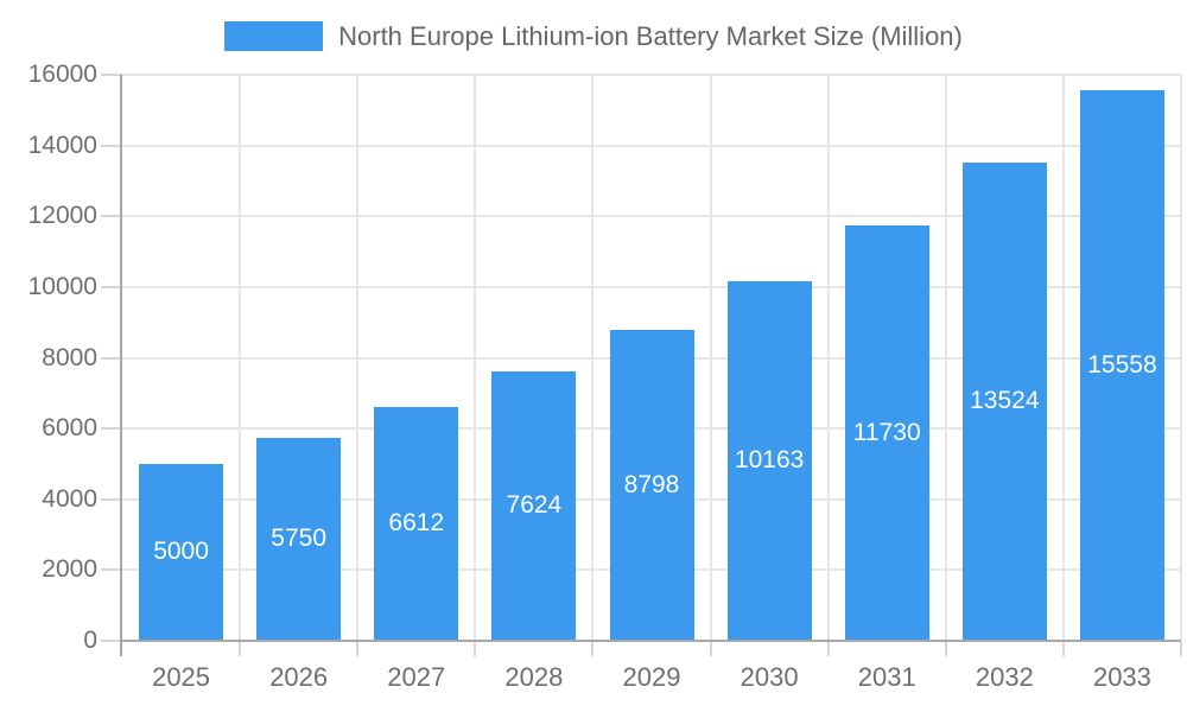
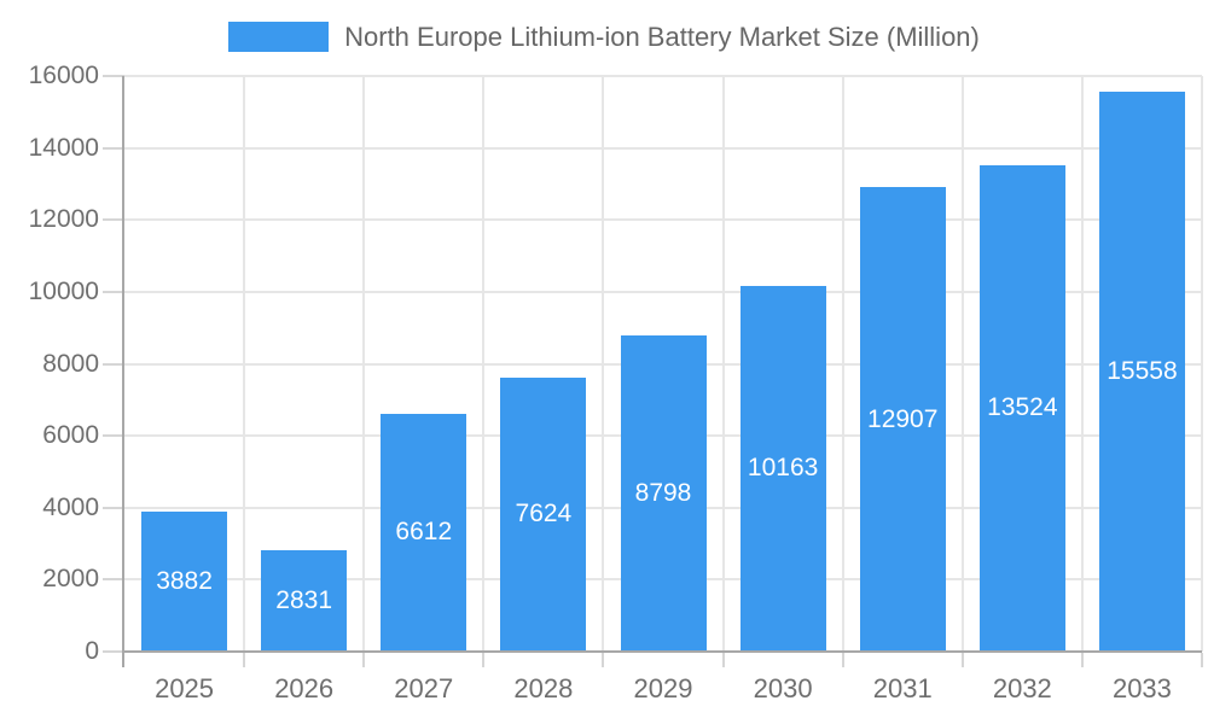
2025: 5000 -> 3882
2026: 5750 -> 2831
2031: 11730 -> 12907
